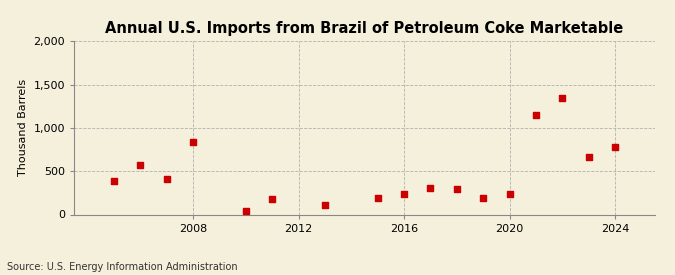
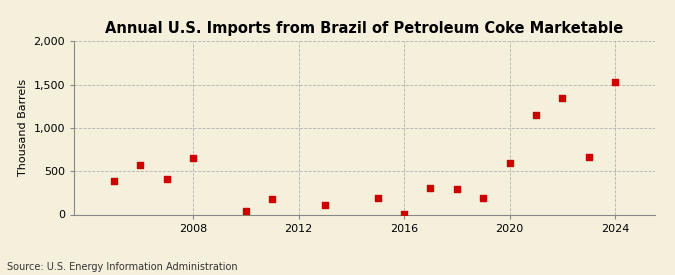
2008: 840 -> 650
2016: 240 -> 0
2020: 240 -> 600
2024: 780 -> 1,540
